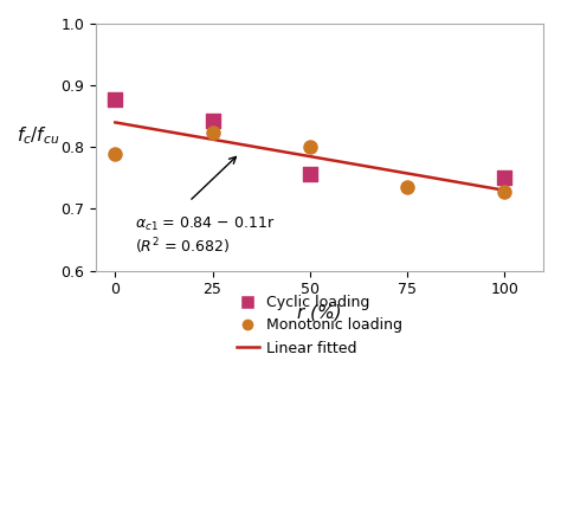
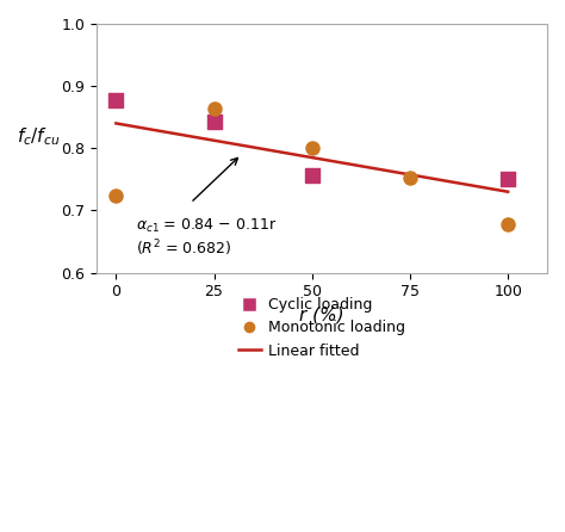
Monotonic loading/0: 0.789 -> 0.724
Monotonic loading/25: 0.823 -> 0.864
Monotonic loading/75: 0.735 -> 0.752
Monotonic loading/100: 0.727 -> 0.678
